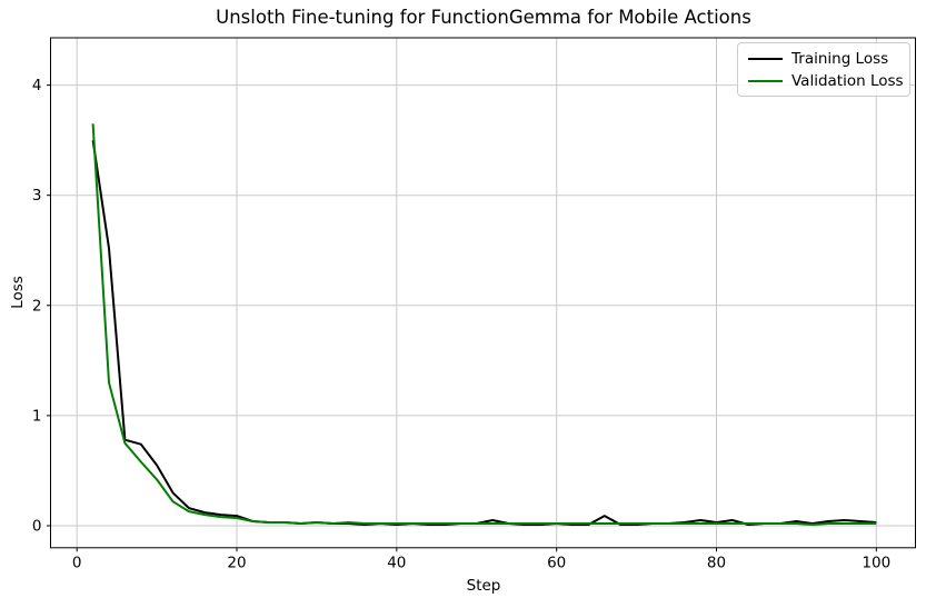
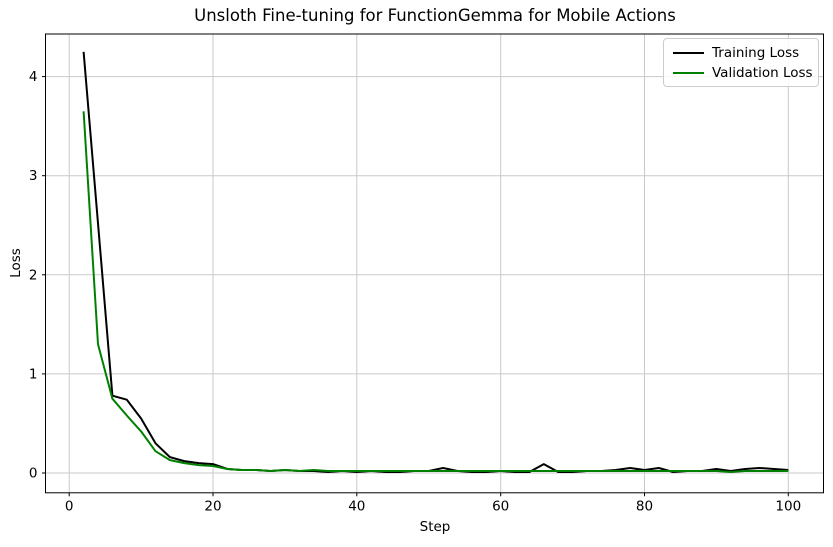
Training Loss/2: 3.5 -> 4.2
